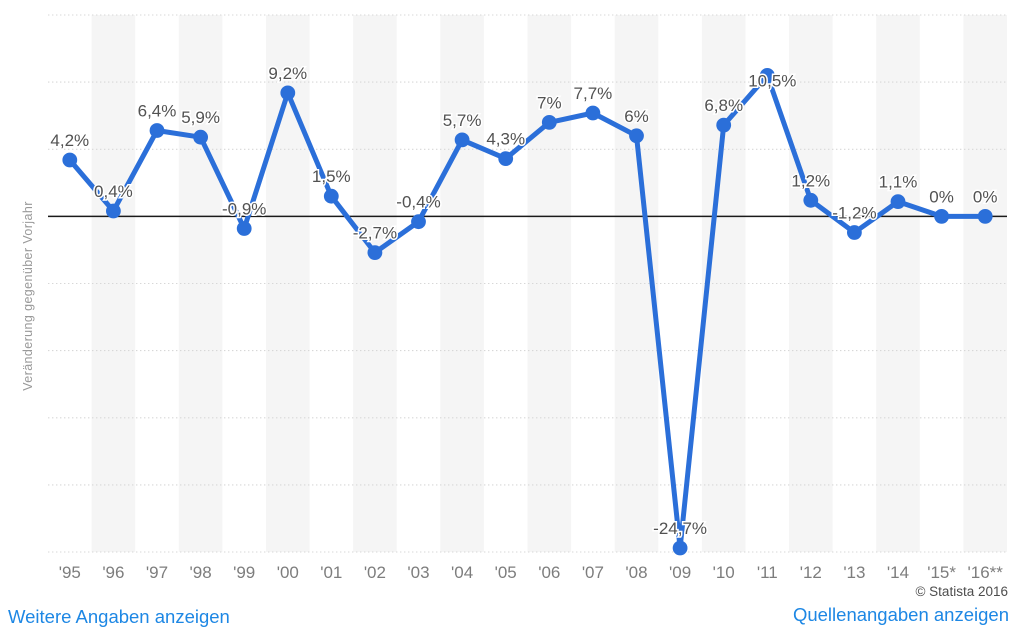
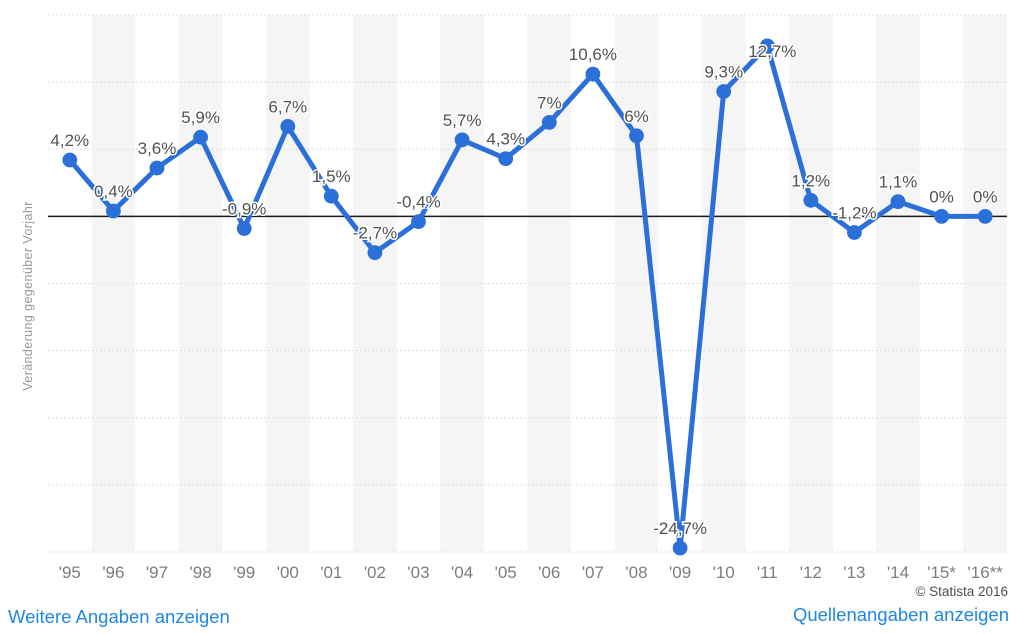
'97: 6,4% -> 3,6%
'00: 9,2% -> 6,7%
'07: 7,7% -> 10,6%
'10: 6,8% -> 9,3%
'11: 10,5% -> 12,7%
